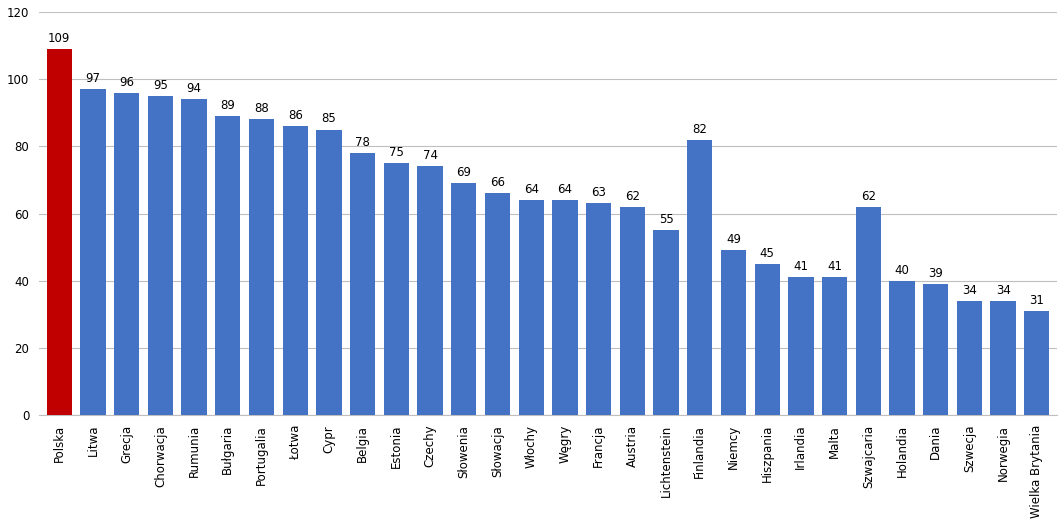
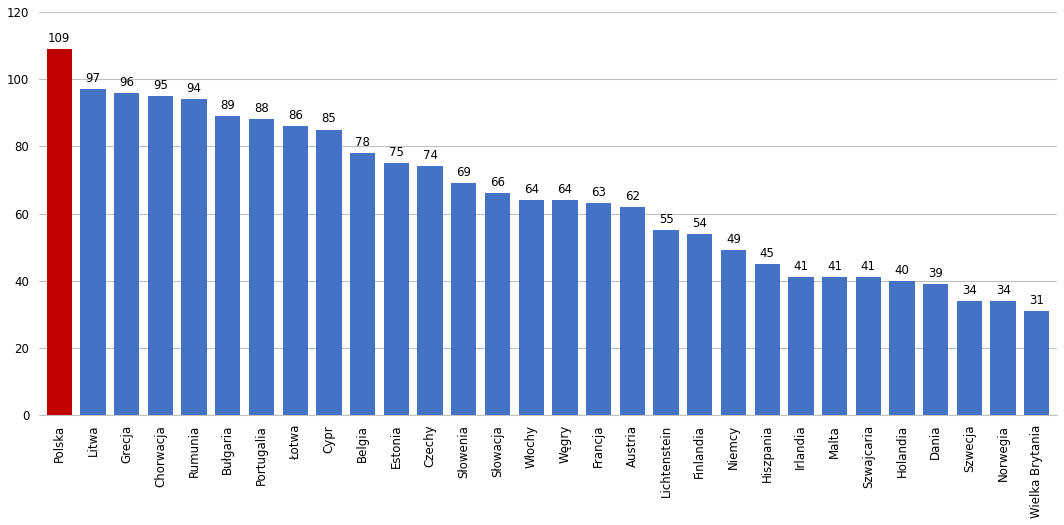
Finlandia: 82 -> 54
Szwajcaria: 62 -> 41
